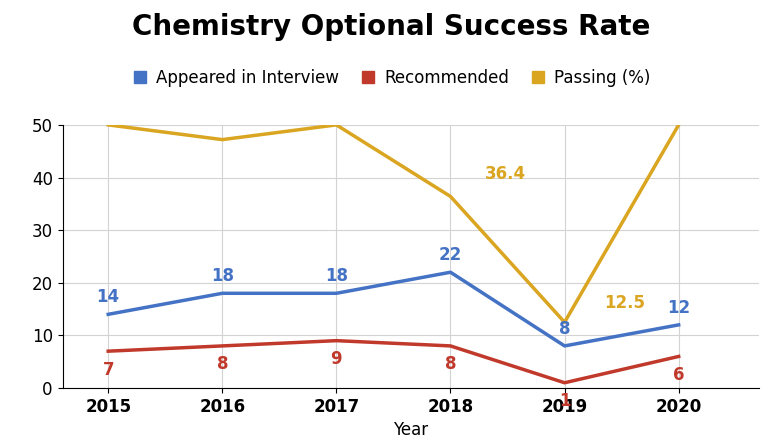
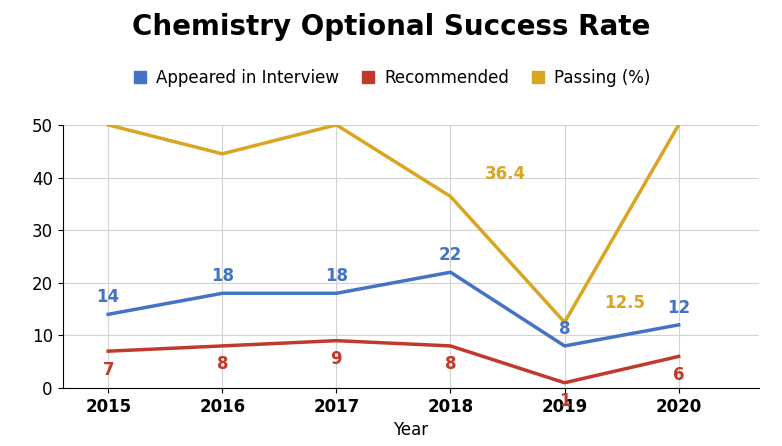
Passing (%)/2016: 47.2 -> 44.5
